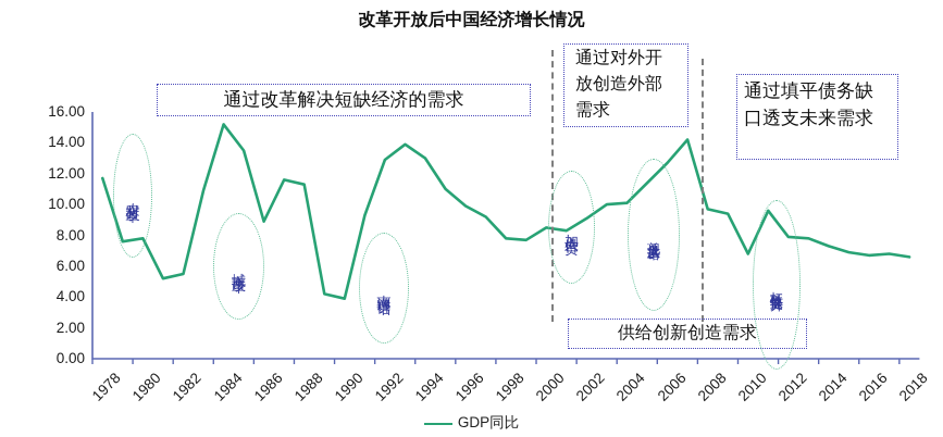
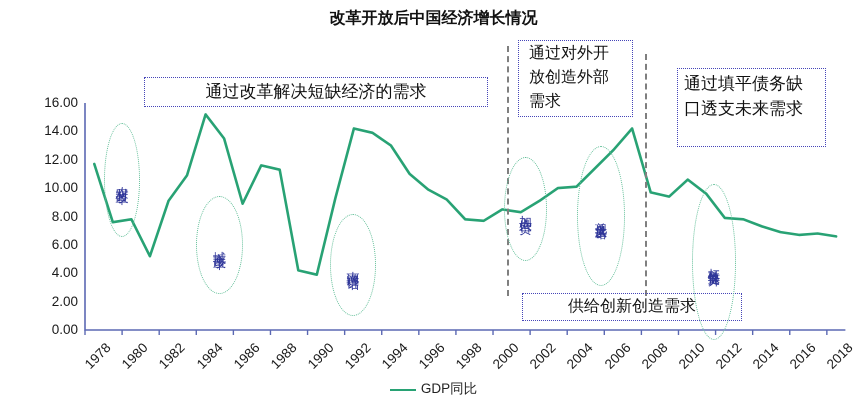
1982: 5.5 -> 9.1
1992: 12.9 -> 14.2
2010: 6.8 -> 10.6
